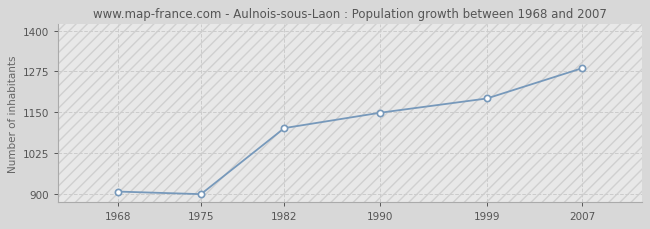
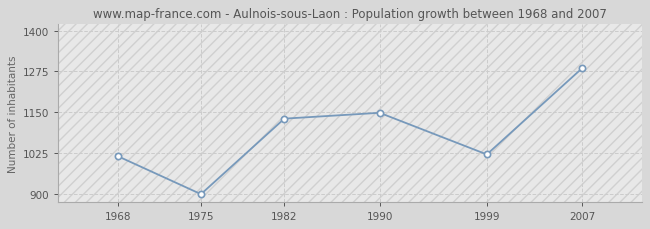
1968: 906 -> 1015
1982: 1101 -> 1130
1999: 1192 -> 1020
